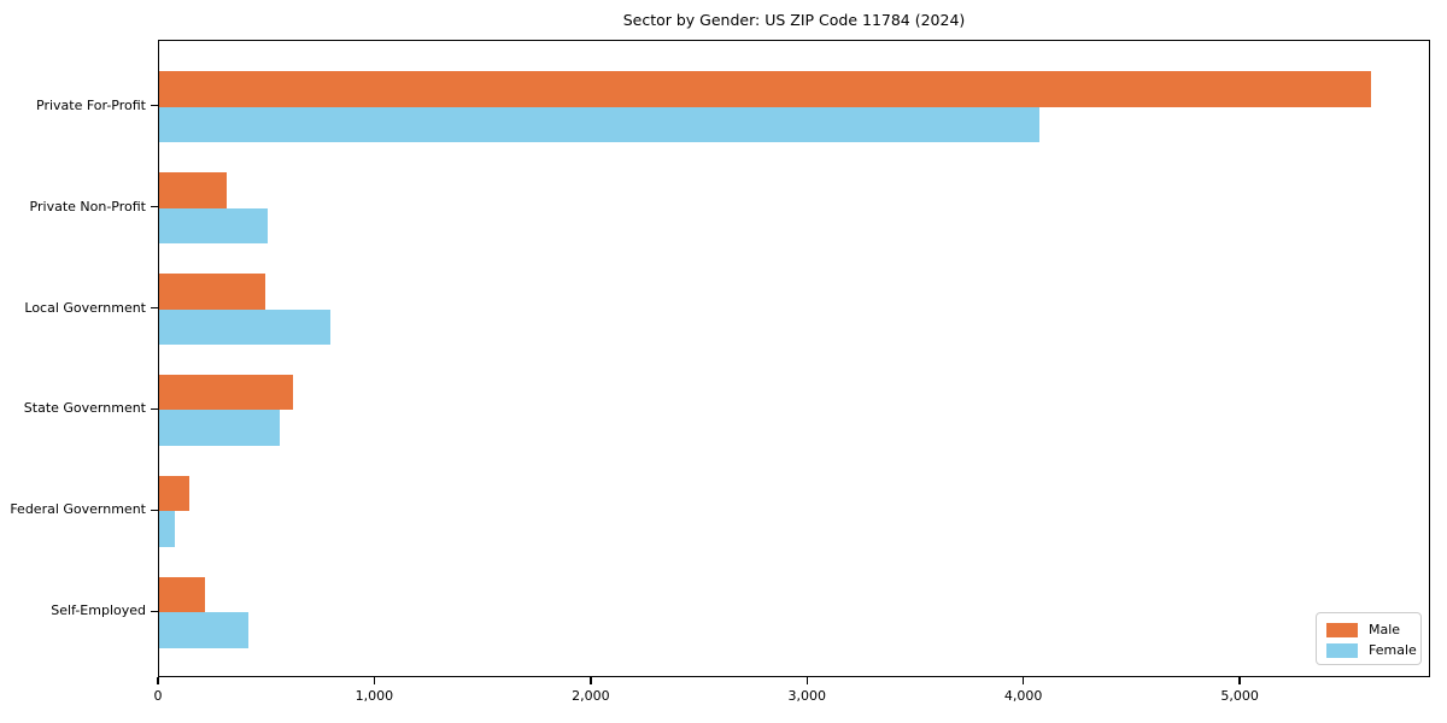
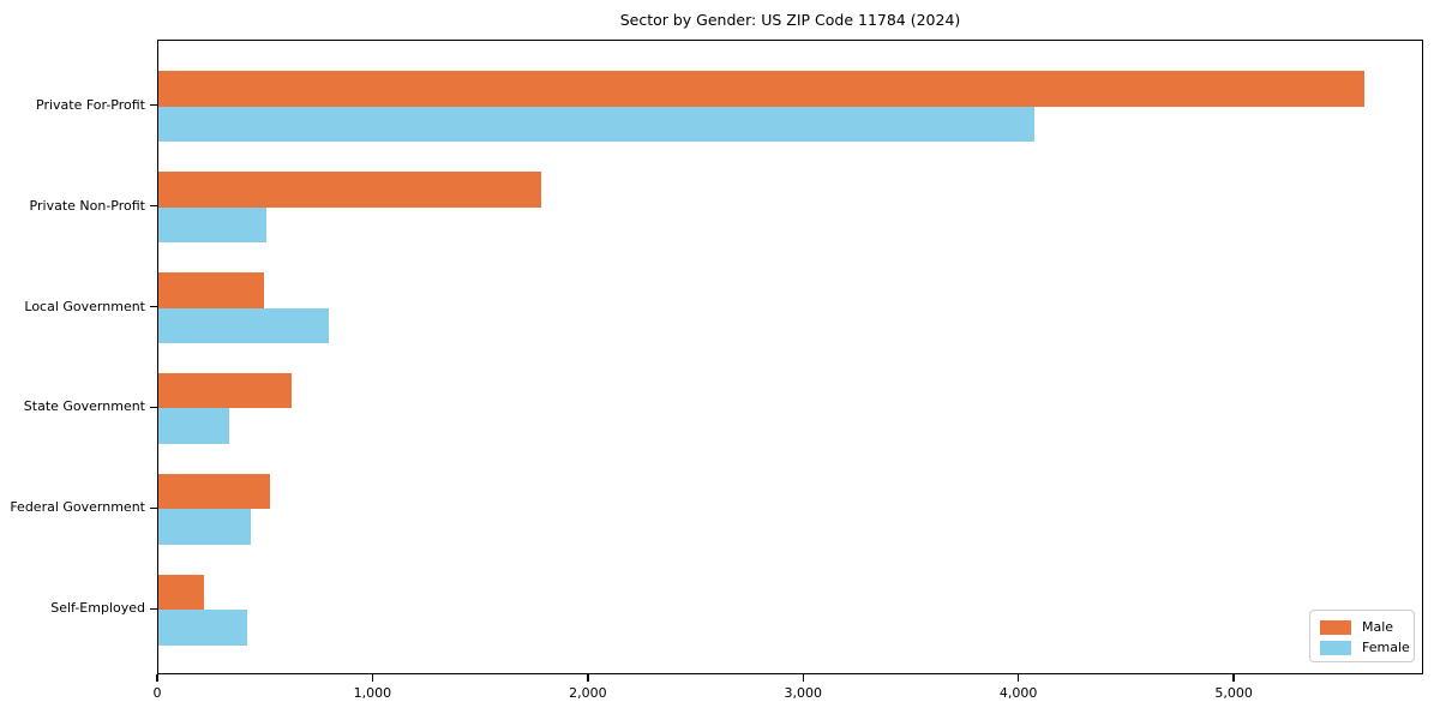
Male/Private Non-Profit: 310 -> 1780
Female/State Government: 560 -> 330
Male/Federal Government: 140 -> 520
Female/Federal Government: 70 -> 430
